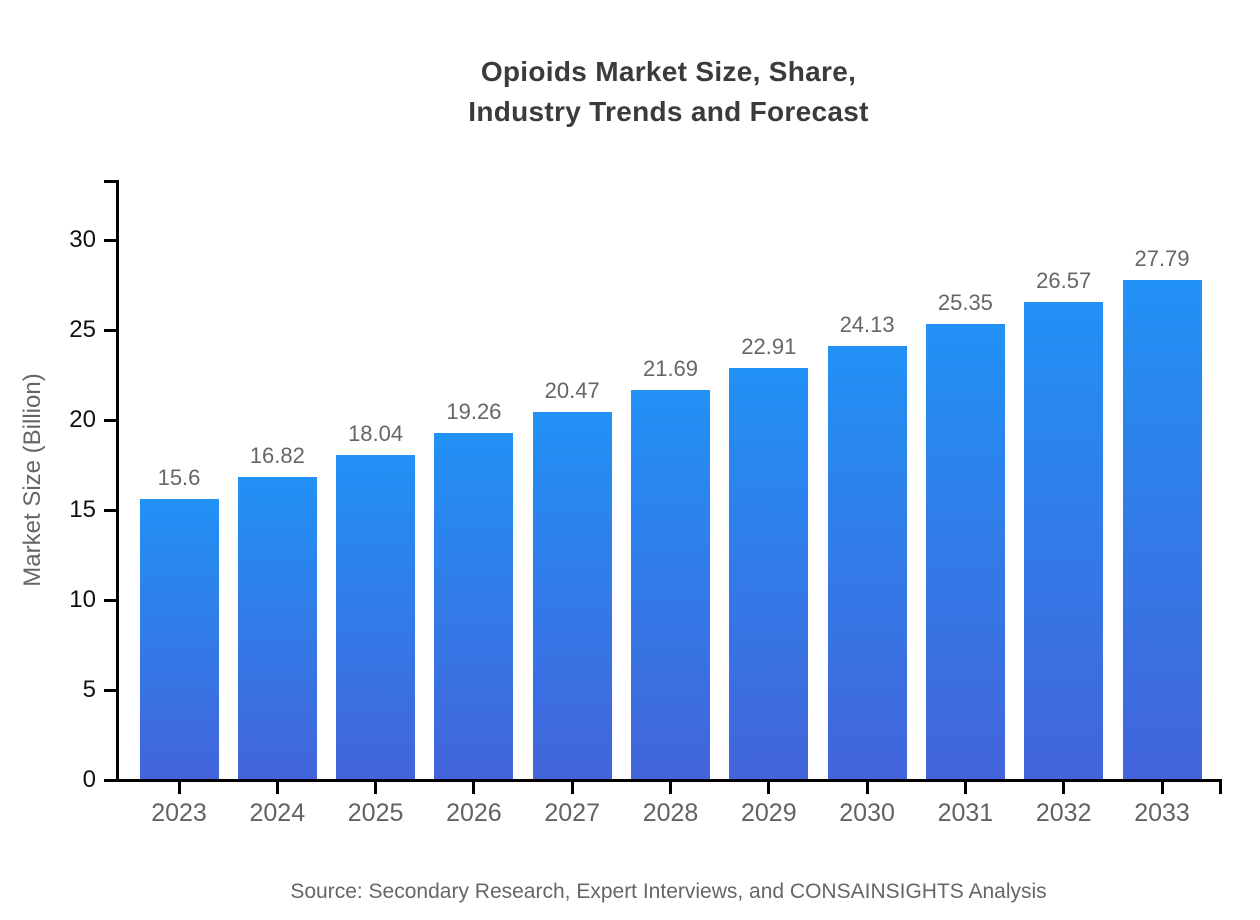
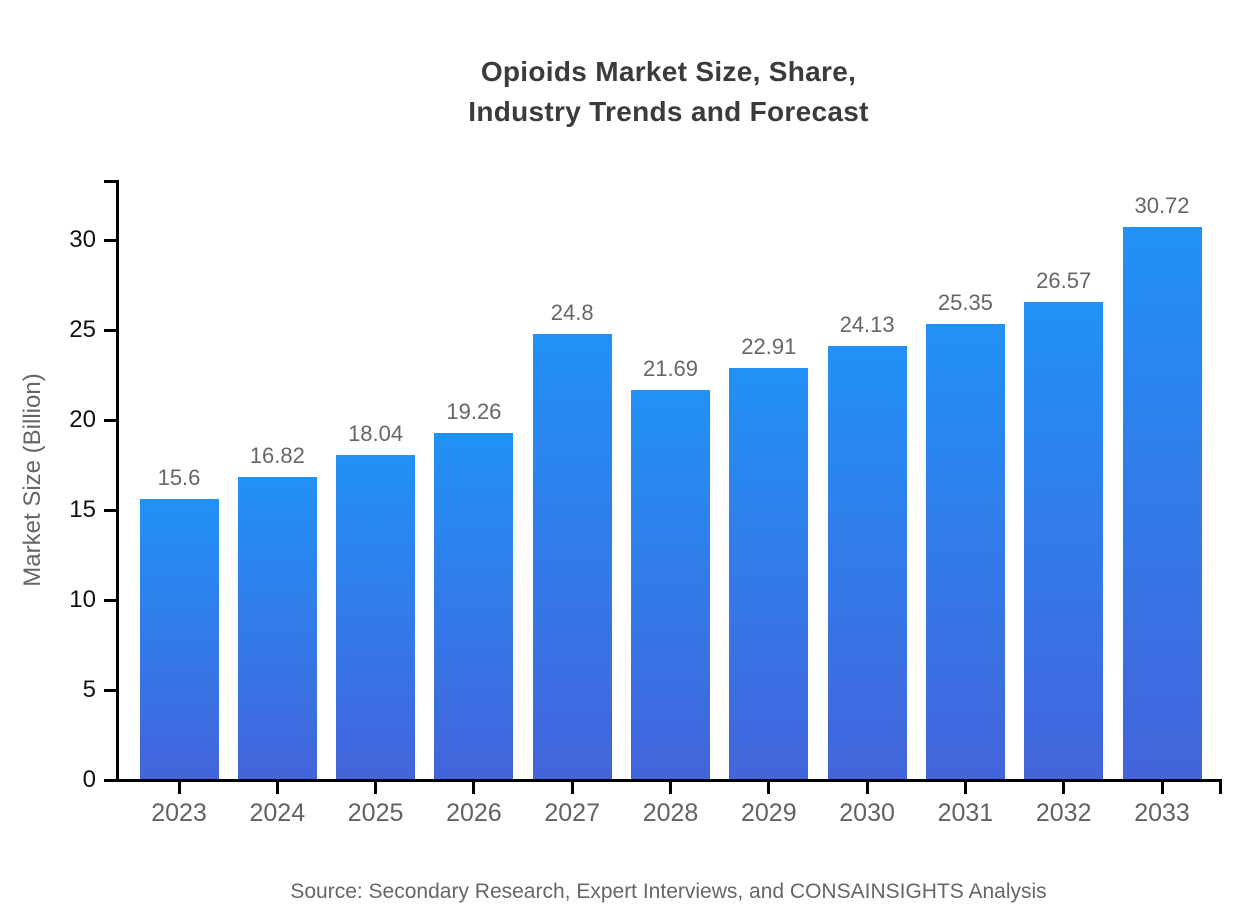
2027: 20.47 -> 24.8
2033: 27.79 -> 30.72
